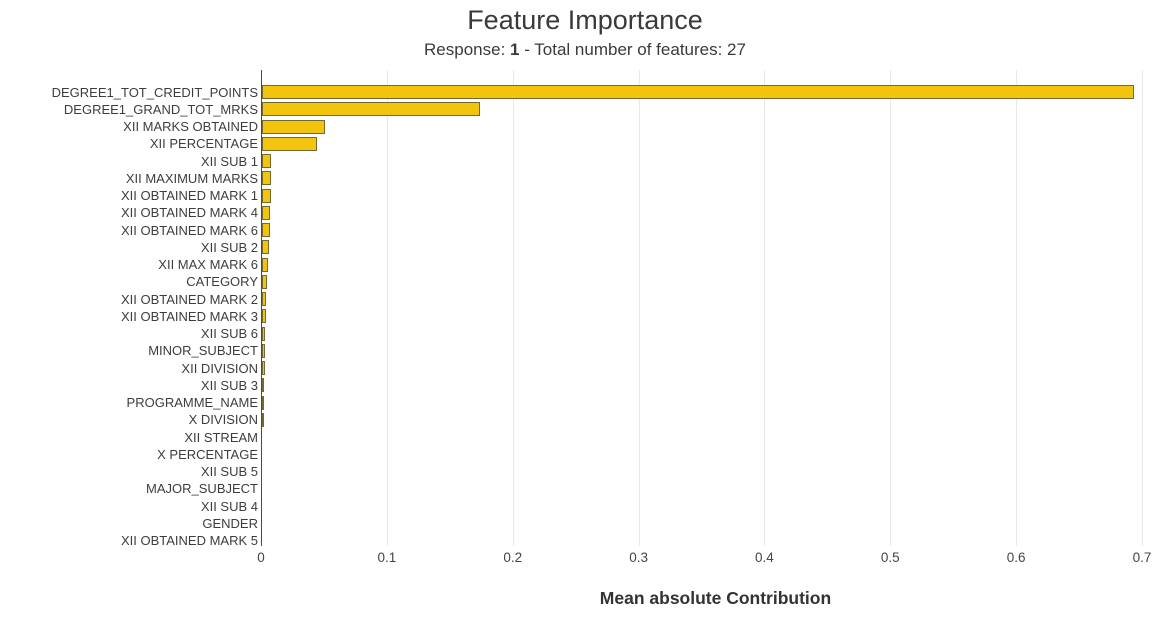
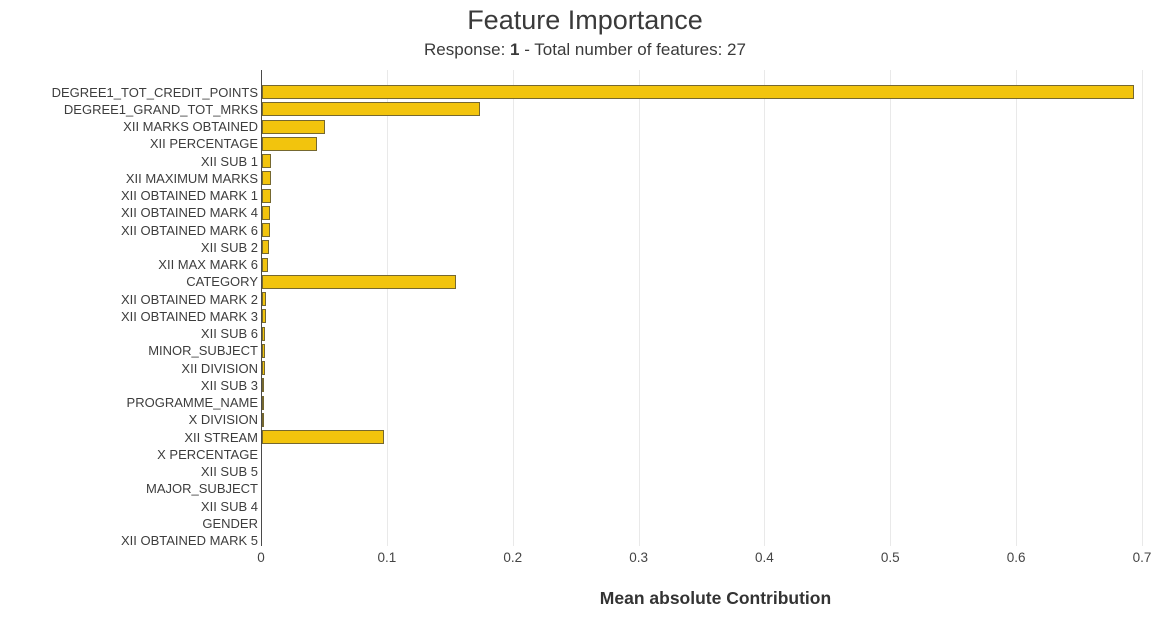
CATEGORY: 0.004 -> 0.154
XII STREAM: 0.001 -> 0.097
